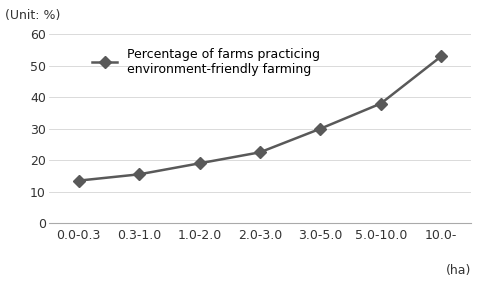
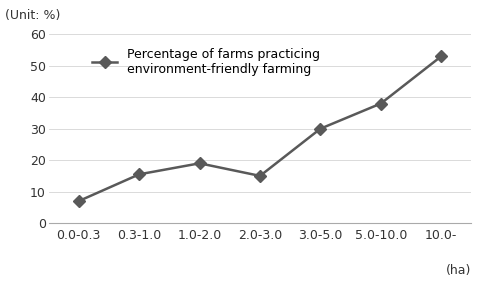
0.0-0.3: 13.5 -> 7.0
2.0-3.0: 22.5 -> 15.0
